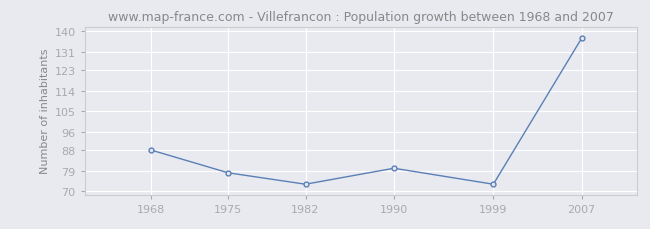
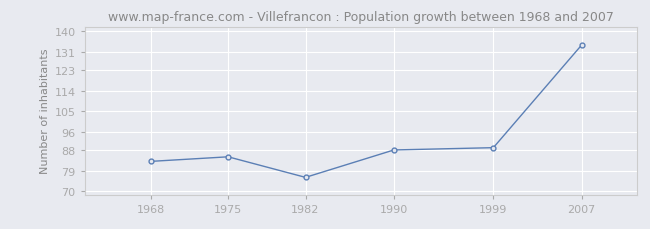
1968: 88 -> 83
1975: 78 -> 85
1982: 73 -> 76
1990: 80 -> 88
1999: 73 -> 89
2007: 137 -> 134
